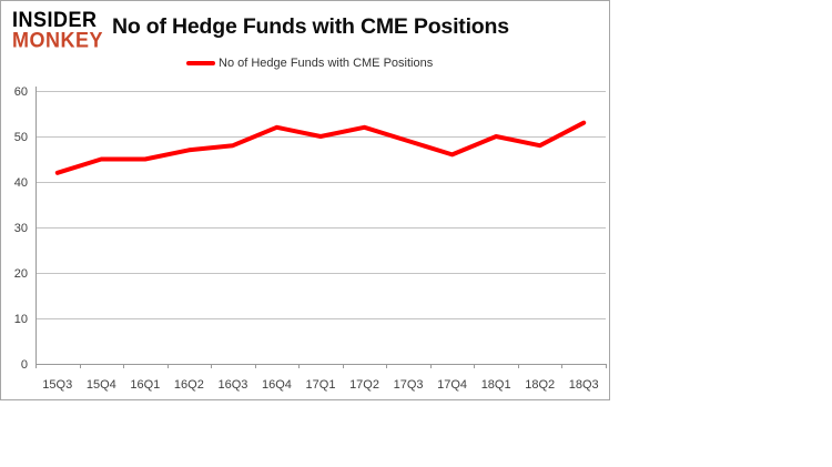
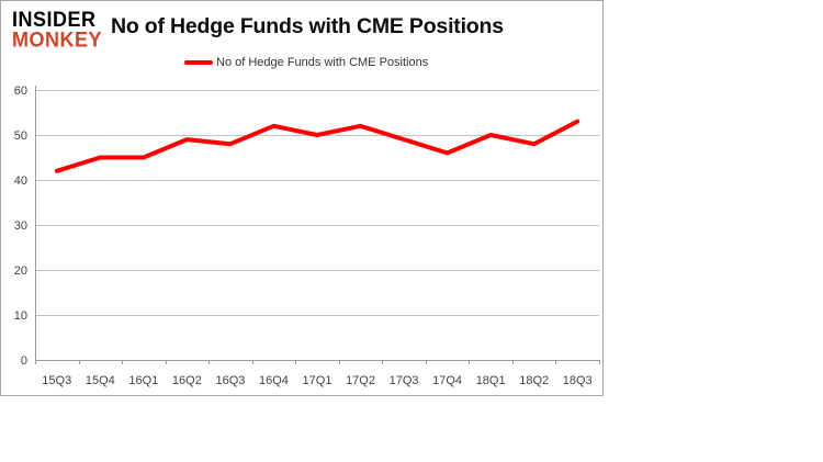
16Q2: 47 -> 49
